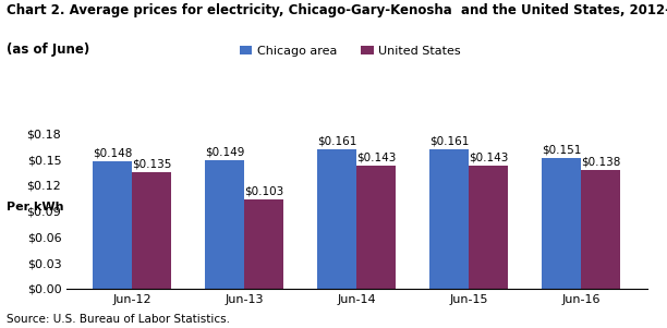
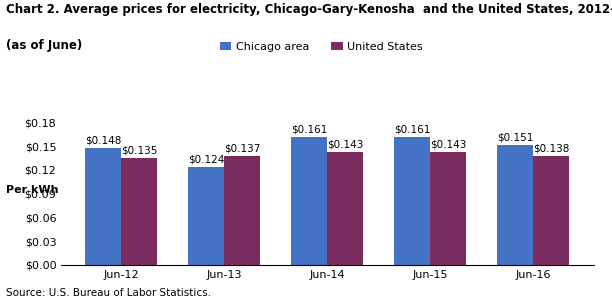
Chicago area/Jun-13: $0.149 -> $0.124
United States/Jun-13: $0.103 -> $0.137
